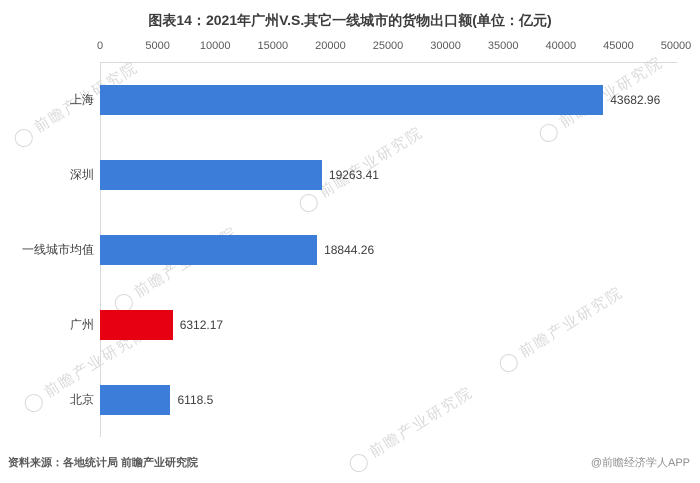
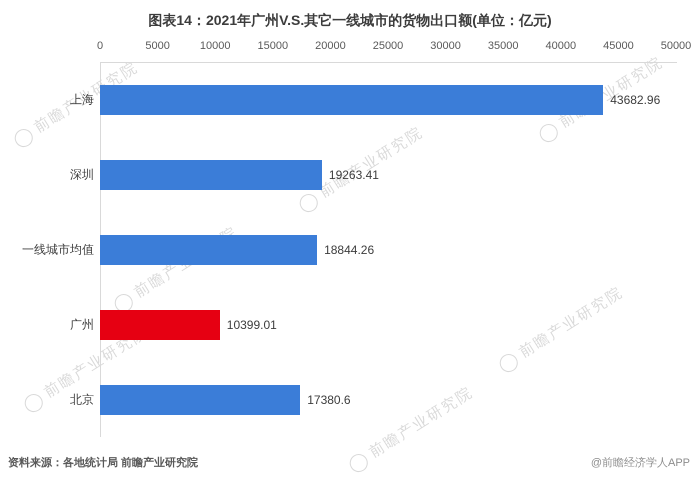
广州: 6312.17 -> 10399.01
北京: 6118.5 -> 17380.6
